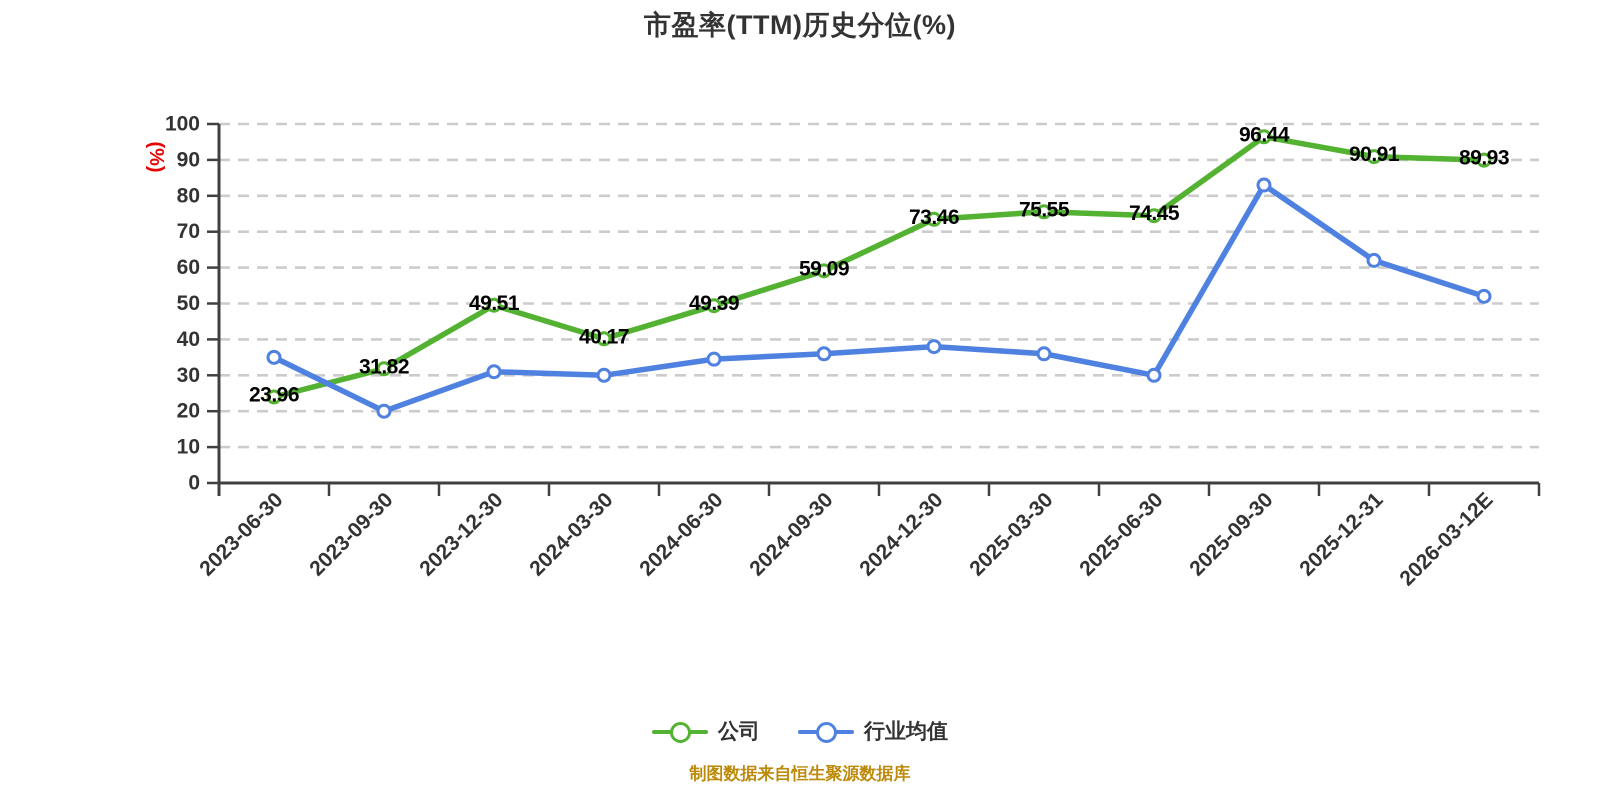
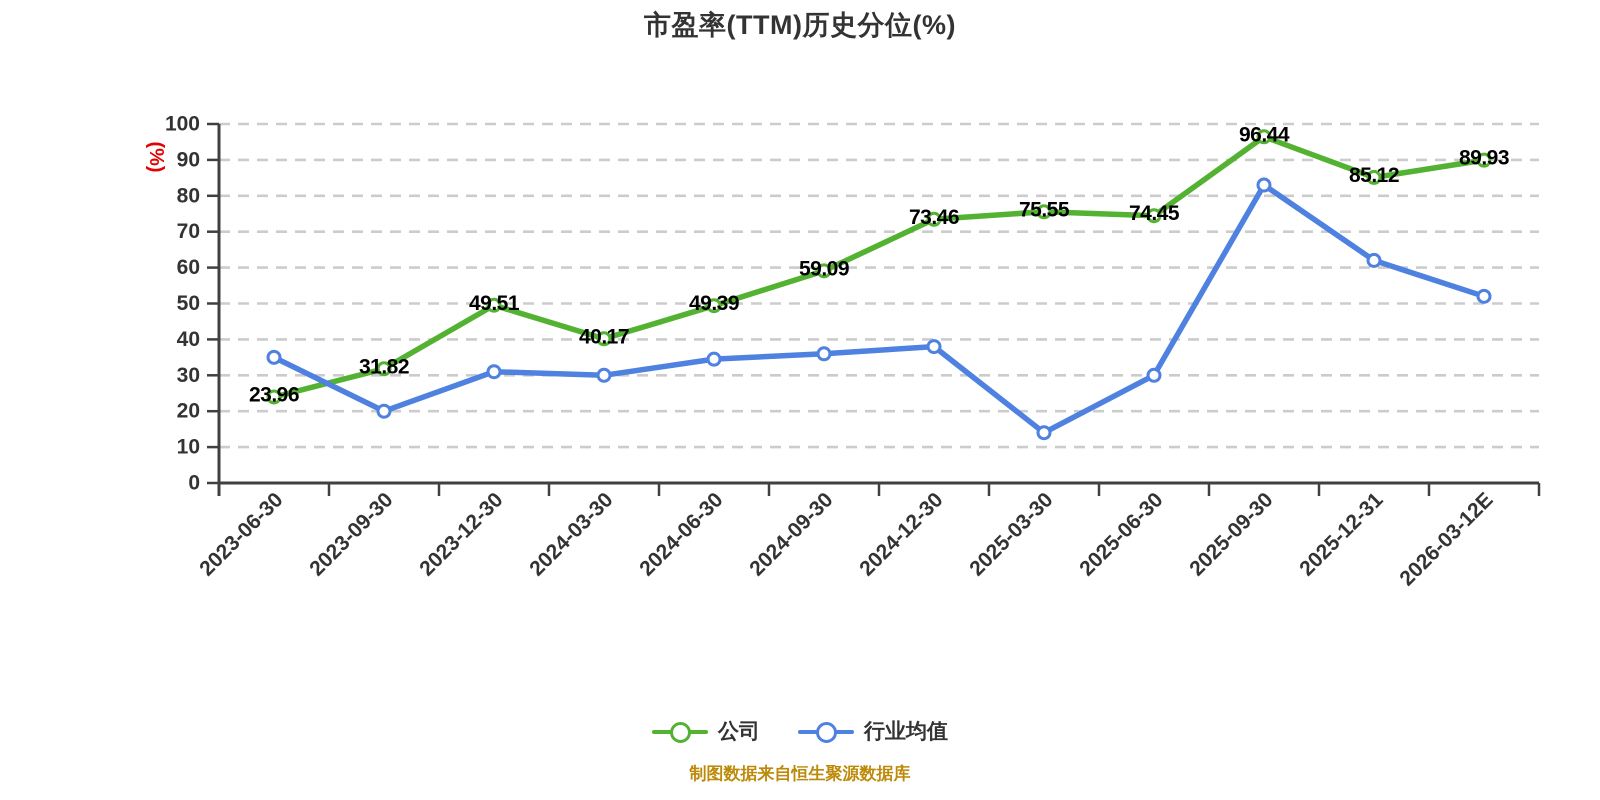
行业均值/2025-03-30: 36 -> 14
公司/2025-12-31: 90.91 -> 85.12
